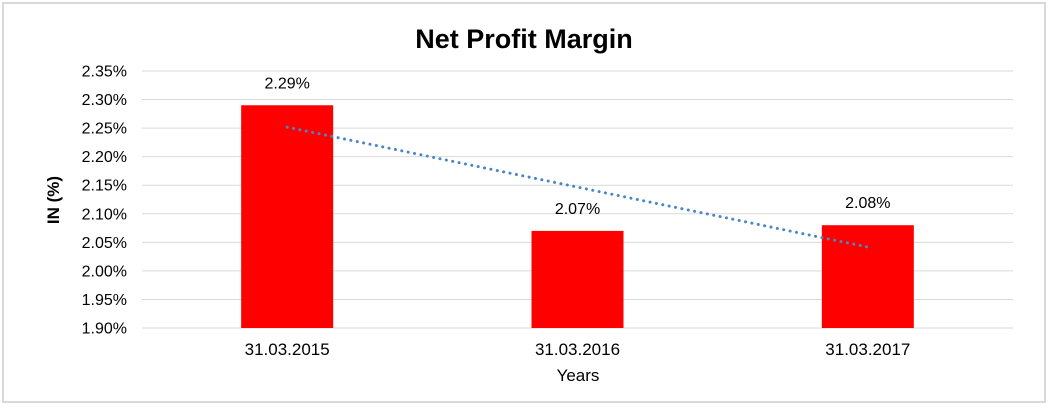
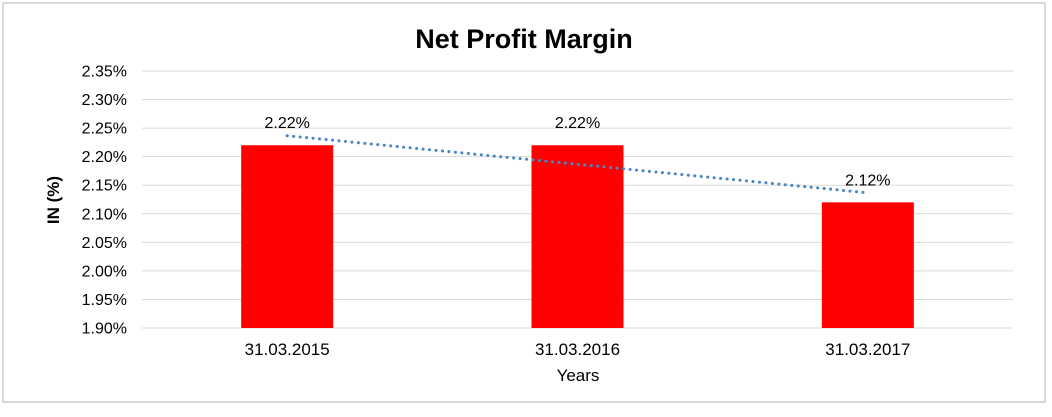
31.03.2015: 2.29% -> 2.22%
31.03.2016: 2.07% -> 2.22%
31.03.2017: 2.08% -> 2.12%
